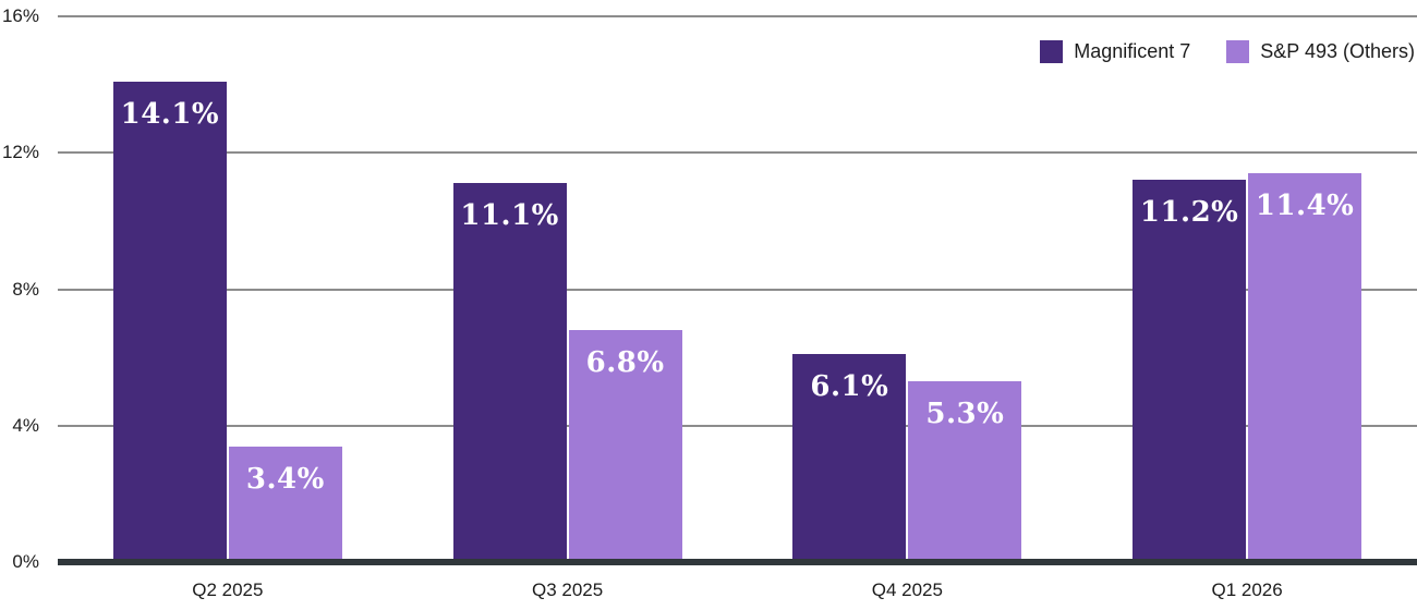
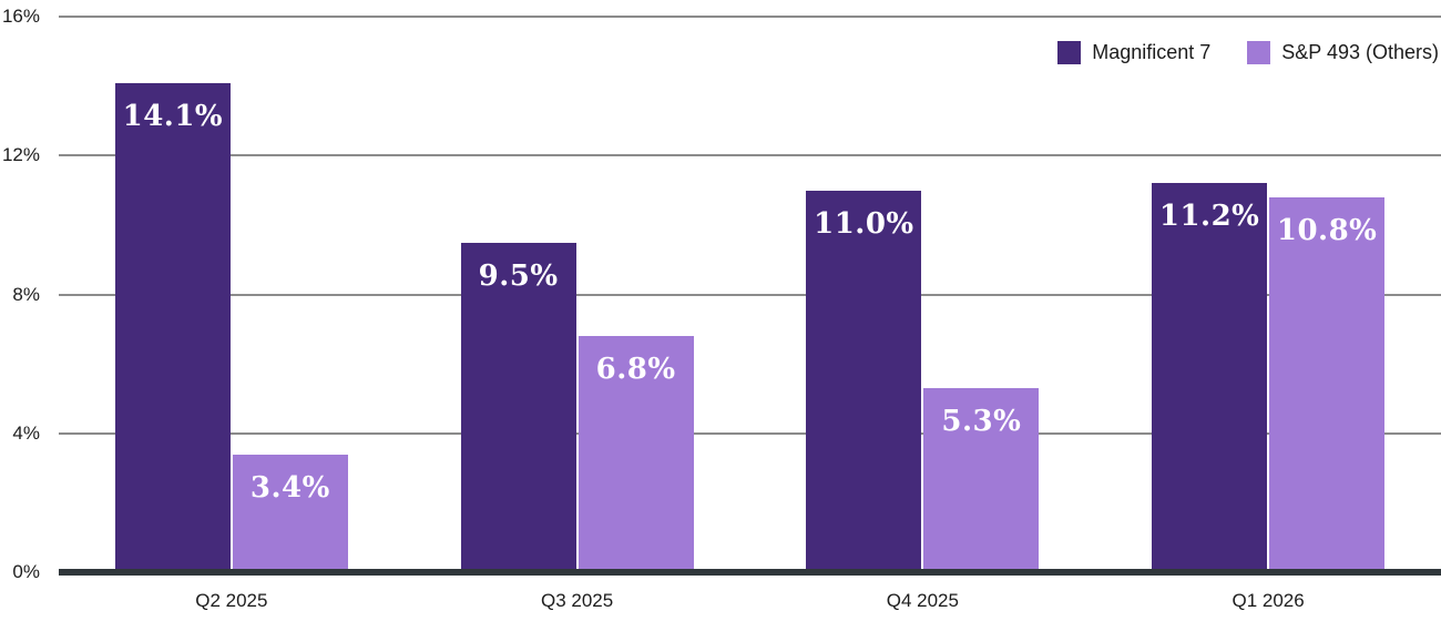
Magnificent 7/Q3 2025: 11.1% -> 9.5%
Magnificent 7/Q4 2025: 6.1% -> 11.0%
S&P 493 (Others)/Q1 2026: 11.4% -> 10.8%
